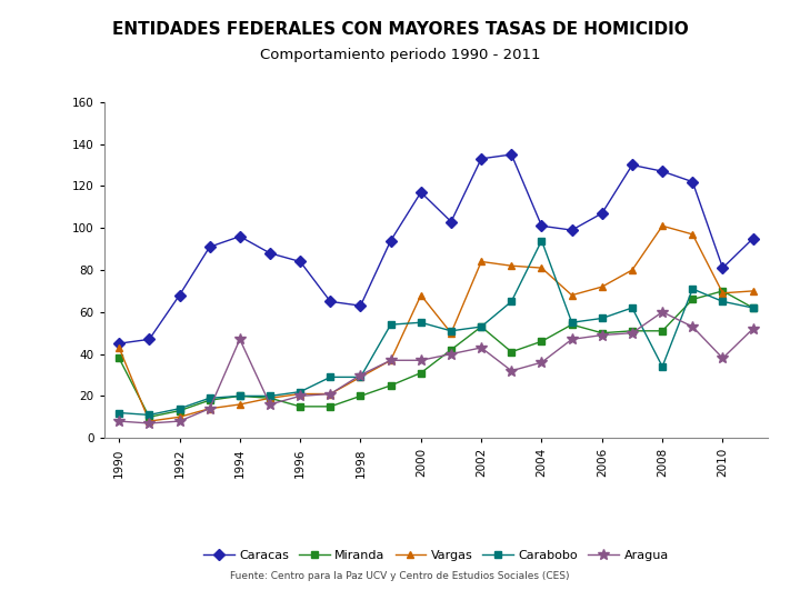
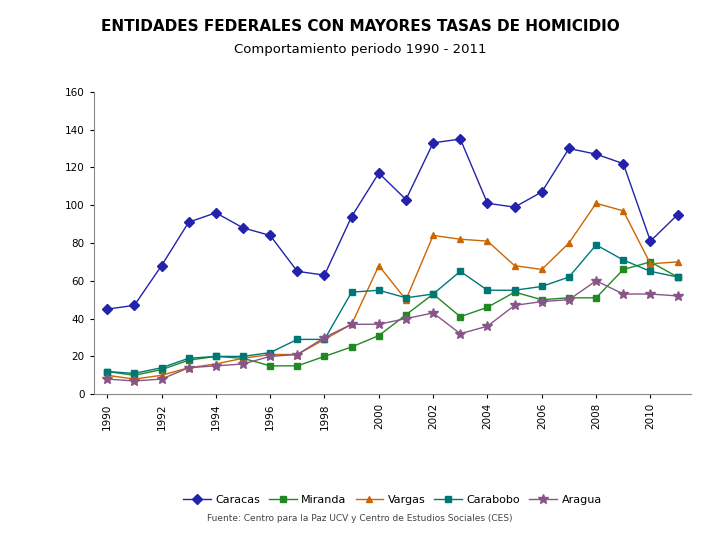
Miranda/1990: 38 -> 12
Vargas/1990: 43 -> 10
Aragua/1994: 47 -> 15
Carabobo/2004: 94 -> 55
Vargas/2006: 72 -> 66
Carabobo/2008: 34 -> 79
Aragua/2010: 38 -> 53
